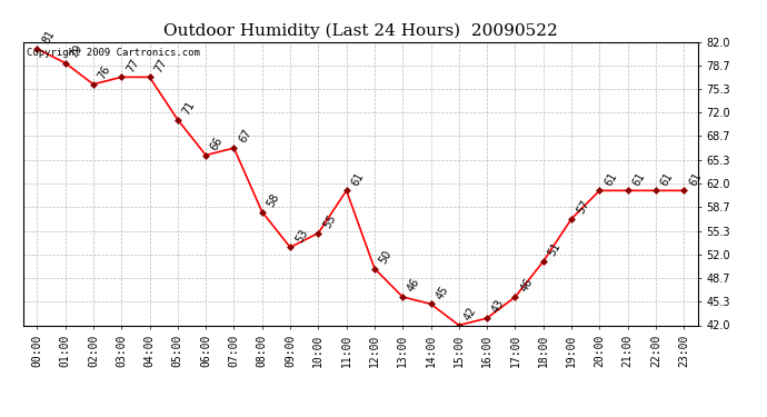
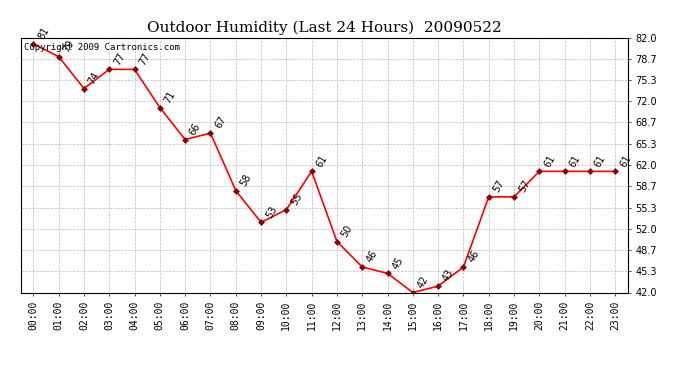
02:00: 76 -> 74
18:00: 51 -> 57
